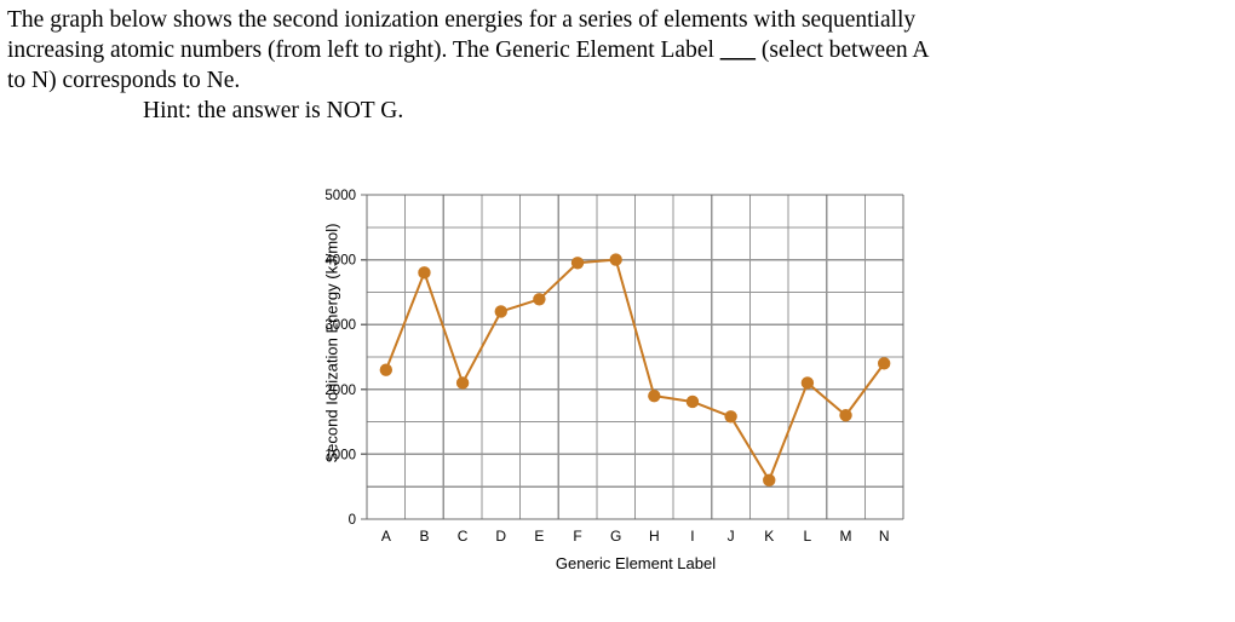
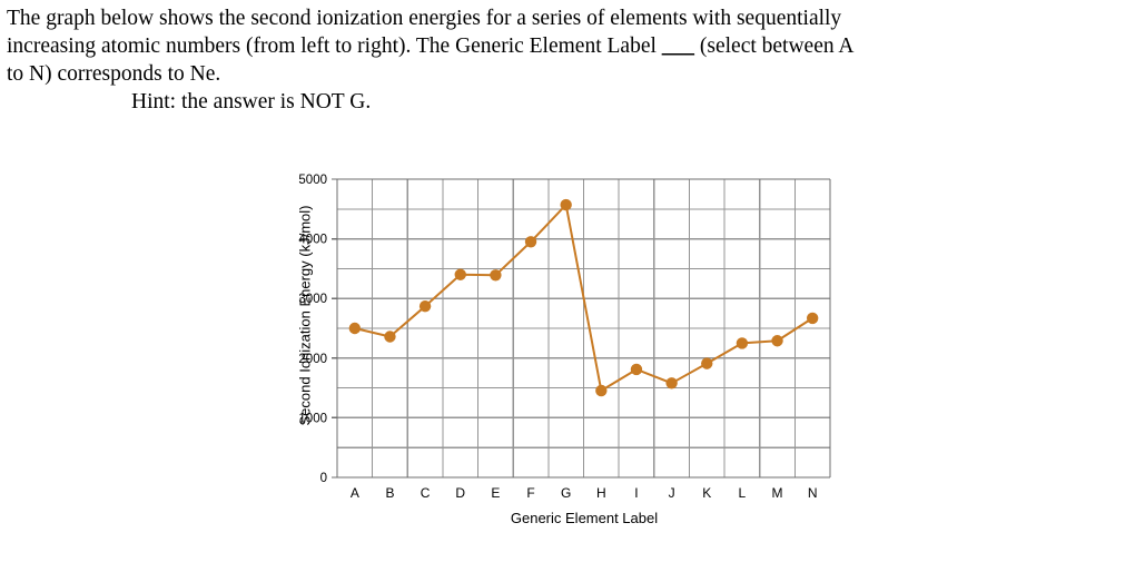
A: 2300 -> 2500
B: 3800 -> 2400
C: 2100 -> 2900
D: 3200 -> 3400
G: 4000 -> 4600
H: 1900 -> 1500
K: 600 -> 1900
L: 2100 -> 2200
M: 1600 -> 2300
N: 2400 -> 2700
